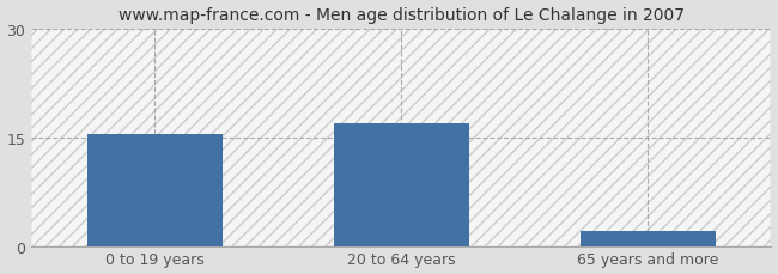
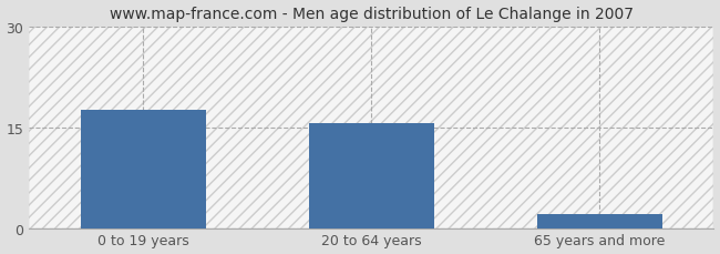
0 to 19 years: 15.5 -> 17.6
20 to 64 years: 17.0 -> 15.6
